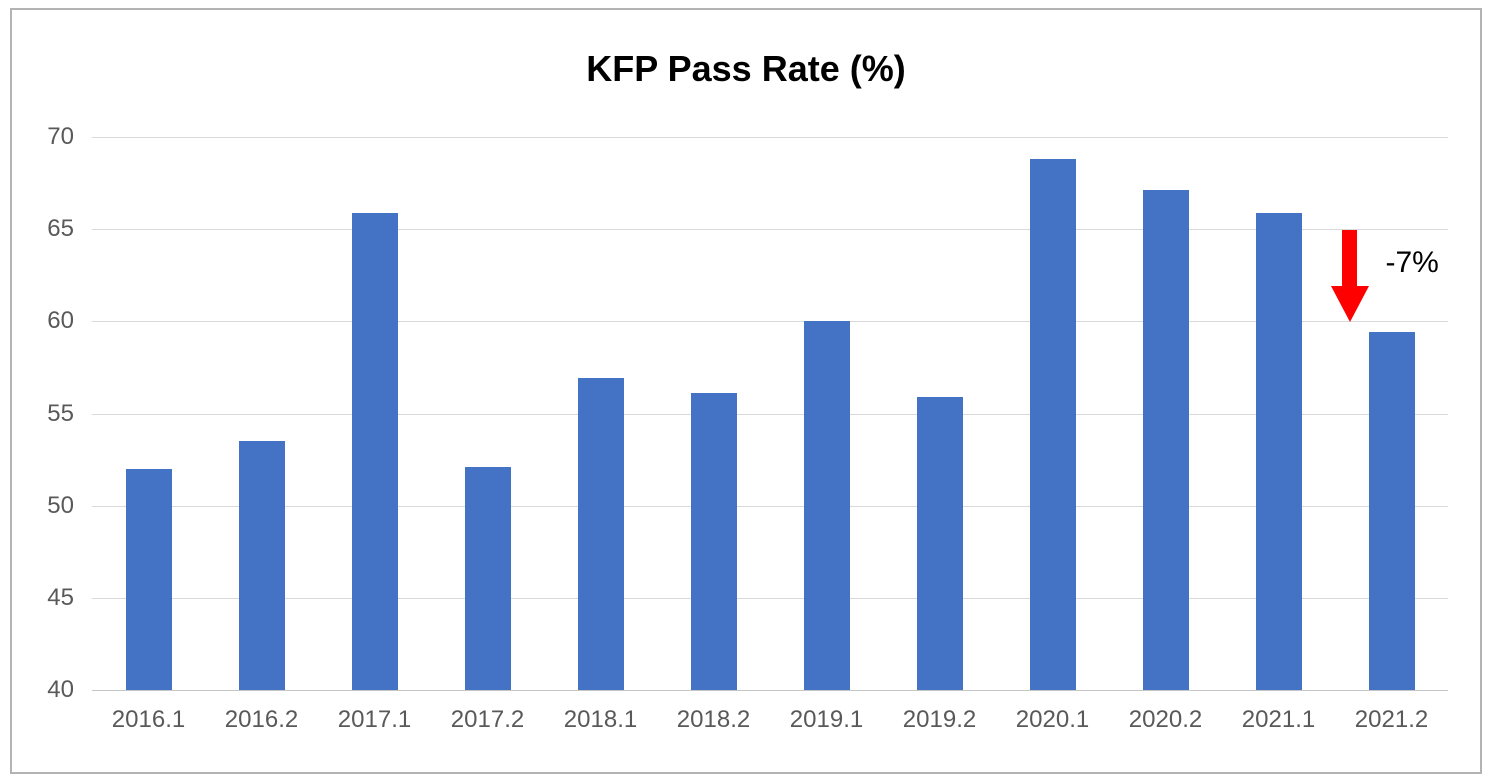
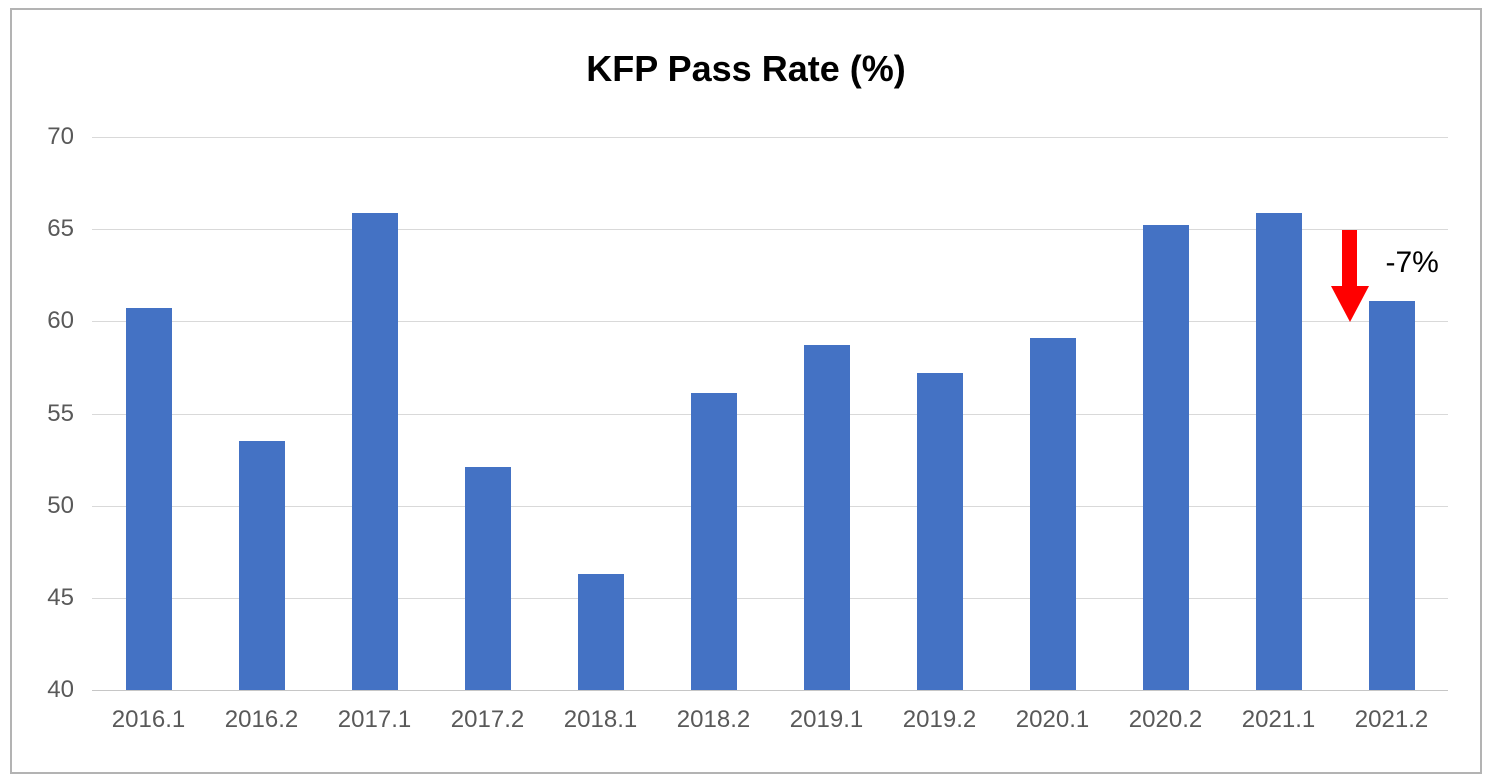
2016.1: 52.0 -> 60.7
2018.1: 56.9 -> 46.3
2019.1: 60.0 -> 58.7
2019.2: 55.9 -> 57.2
2020.1: 68.8 -> 59.1
2020.2: 67.1 -> 65.2
2021.2: 59.4 -> 61.1
